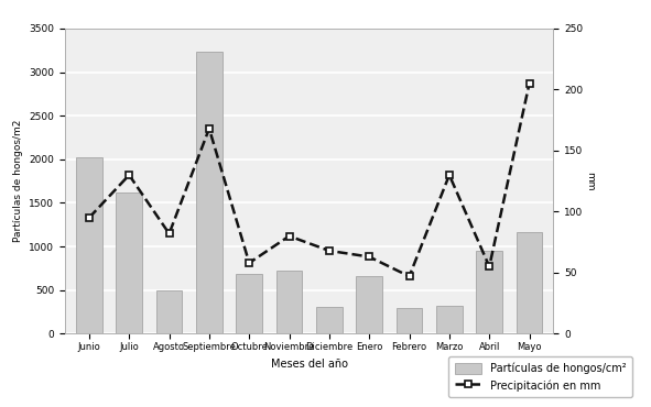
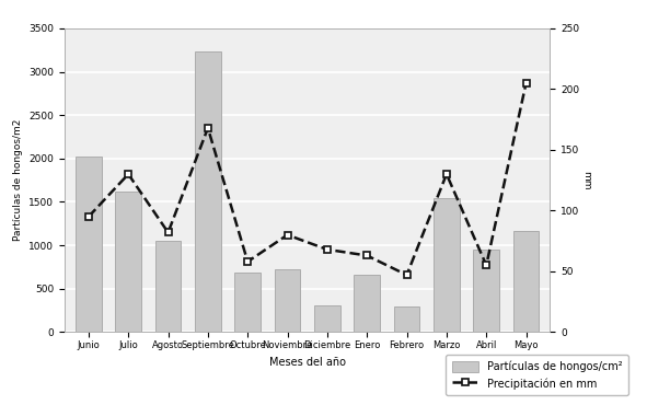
Partículas de hongos/cm²/Agosto: 500 -> 1050
Partículas de hongos/cm²/Marzo: 320 -> 1540
